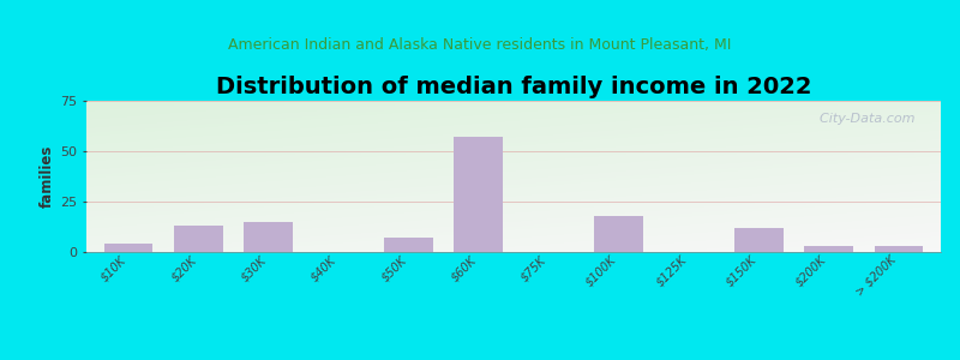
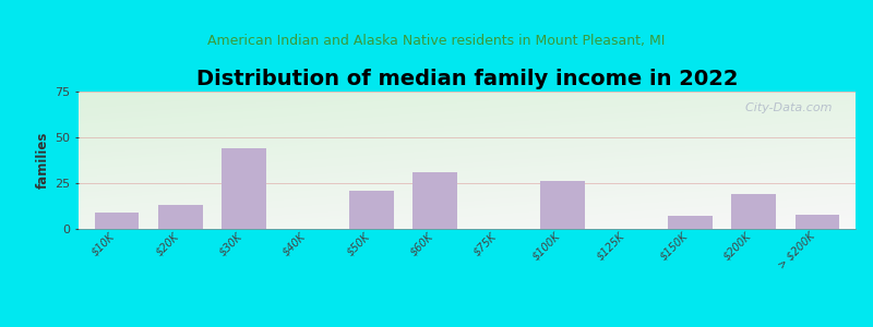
$10K: 4 -> 9
$30K: 15 -> 44
$50K: 7 -> 21
$60K: 57 -> 31
$100K: 18 -> 26
$150K: 12 -> 7
$200K: 3 -> 19
> $200K: 3 -> 8
